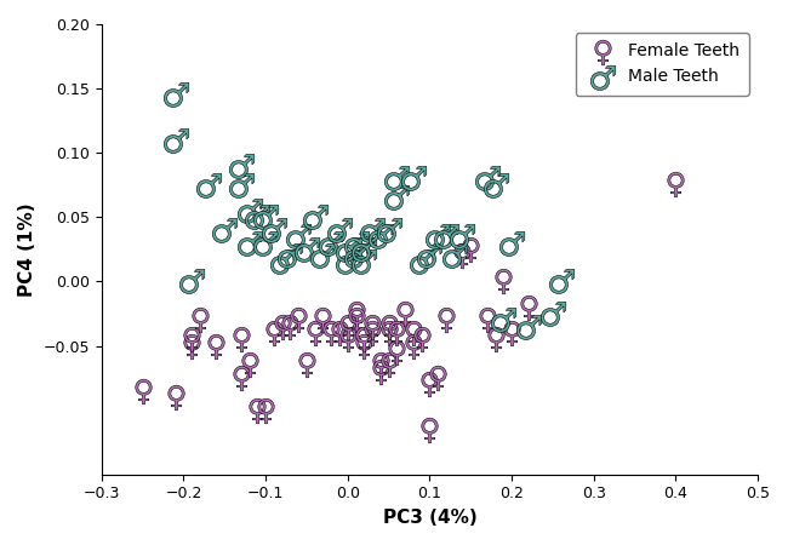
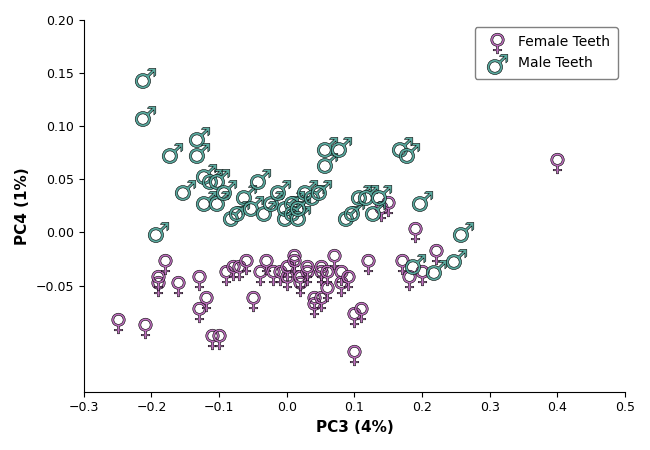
Female Teeth/0.4: 0.076 -> 0.065
